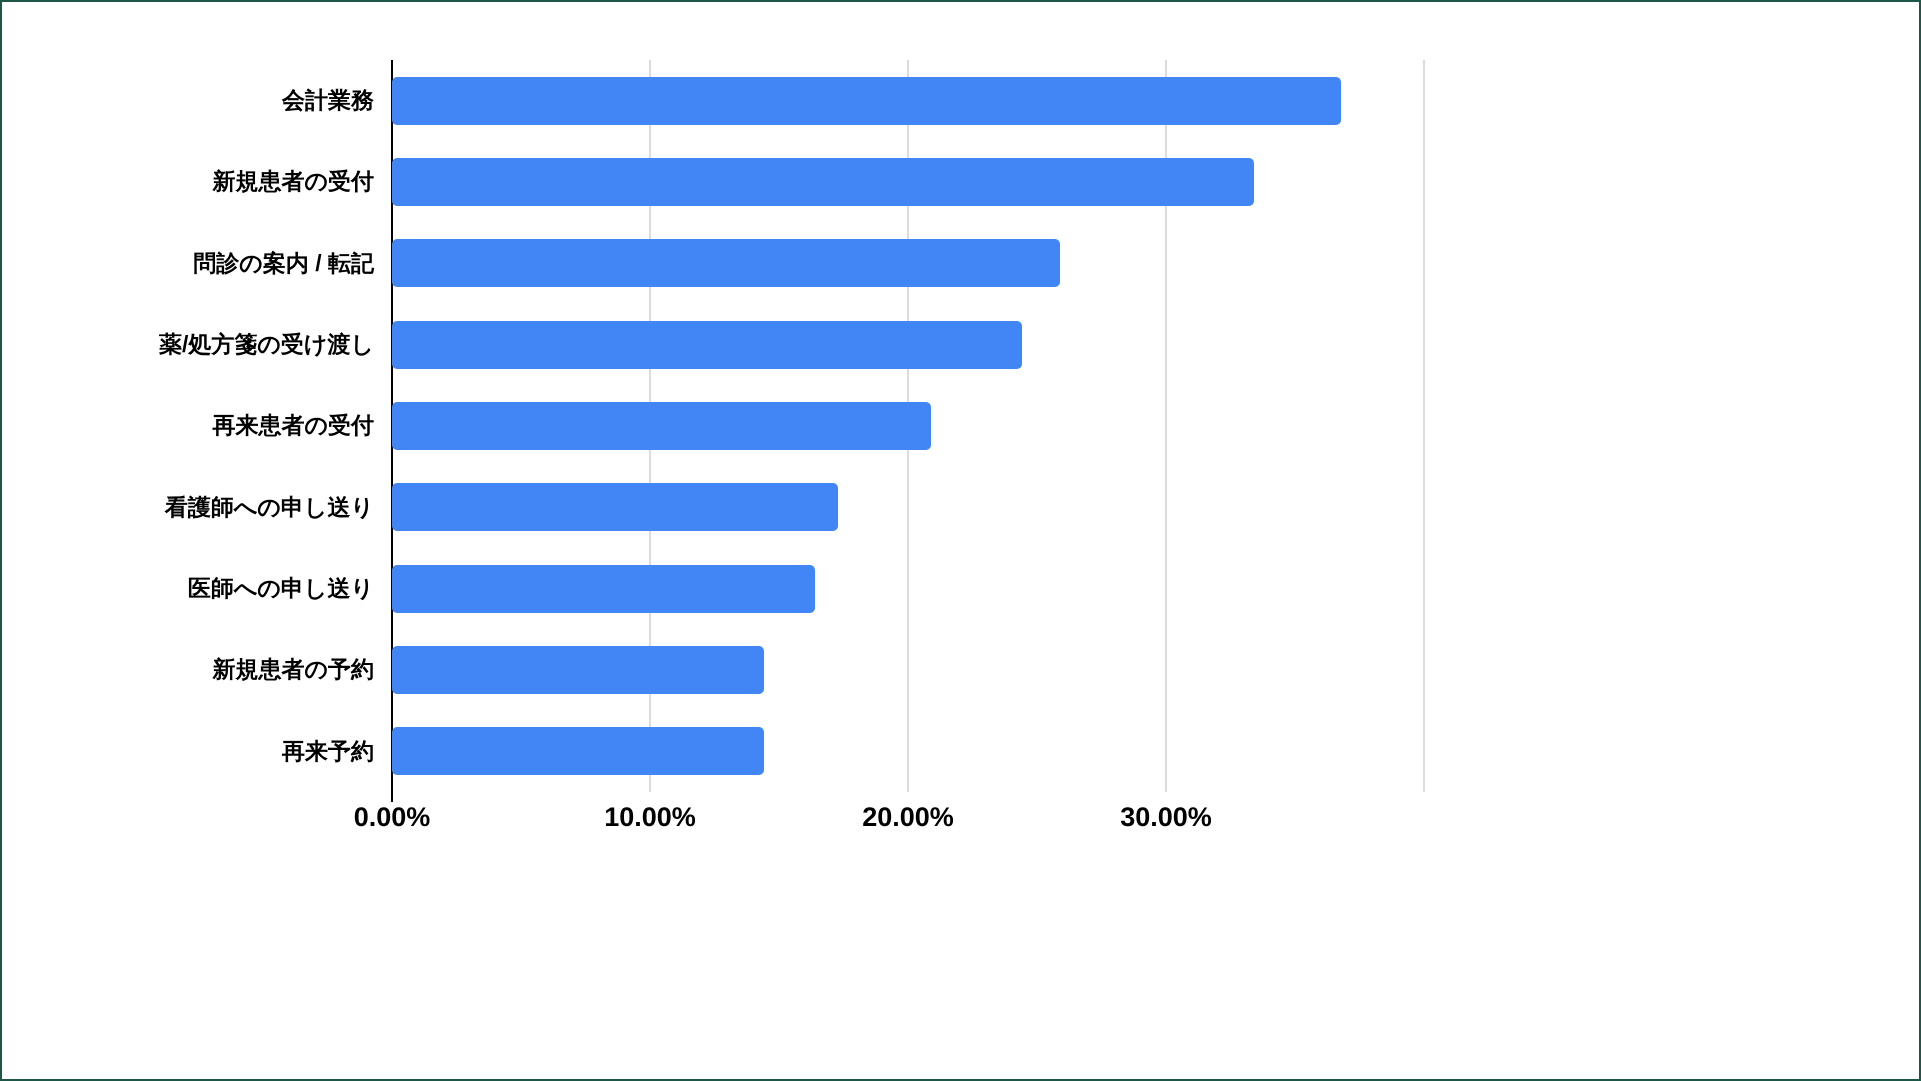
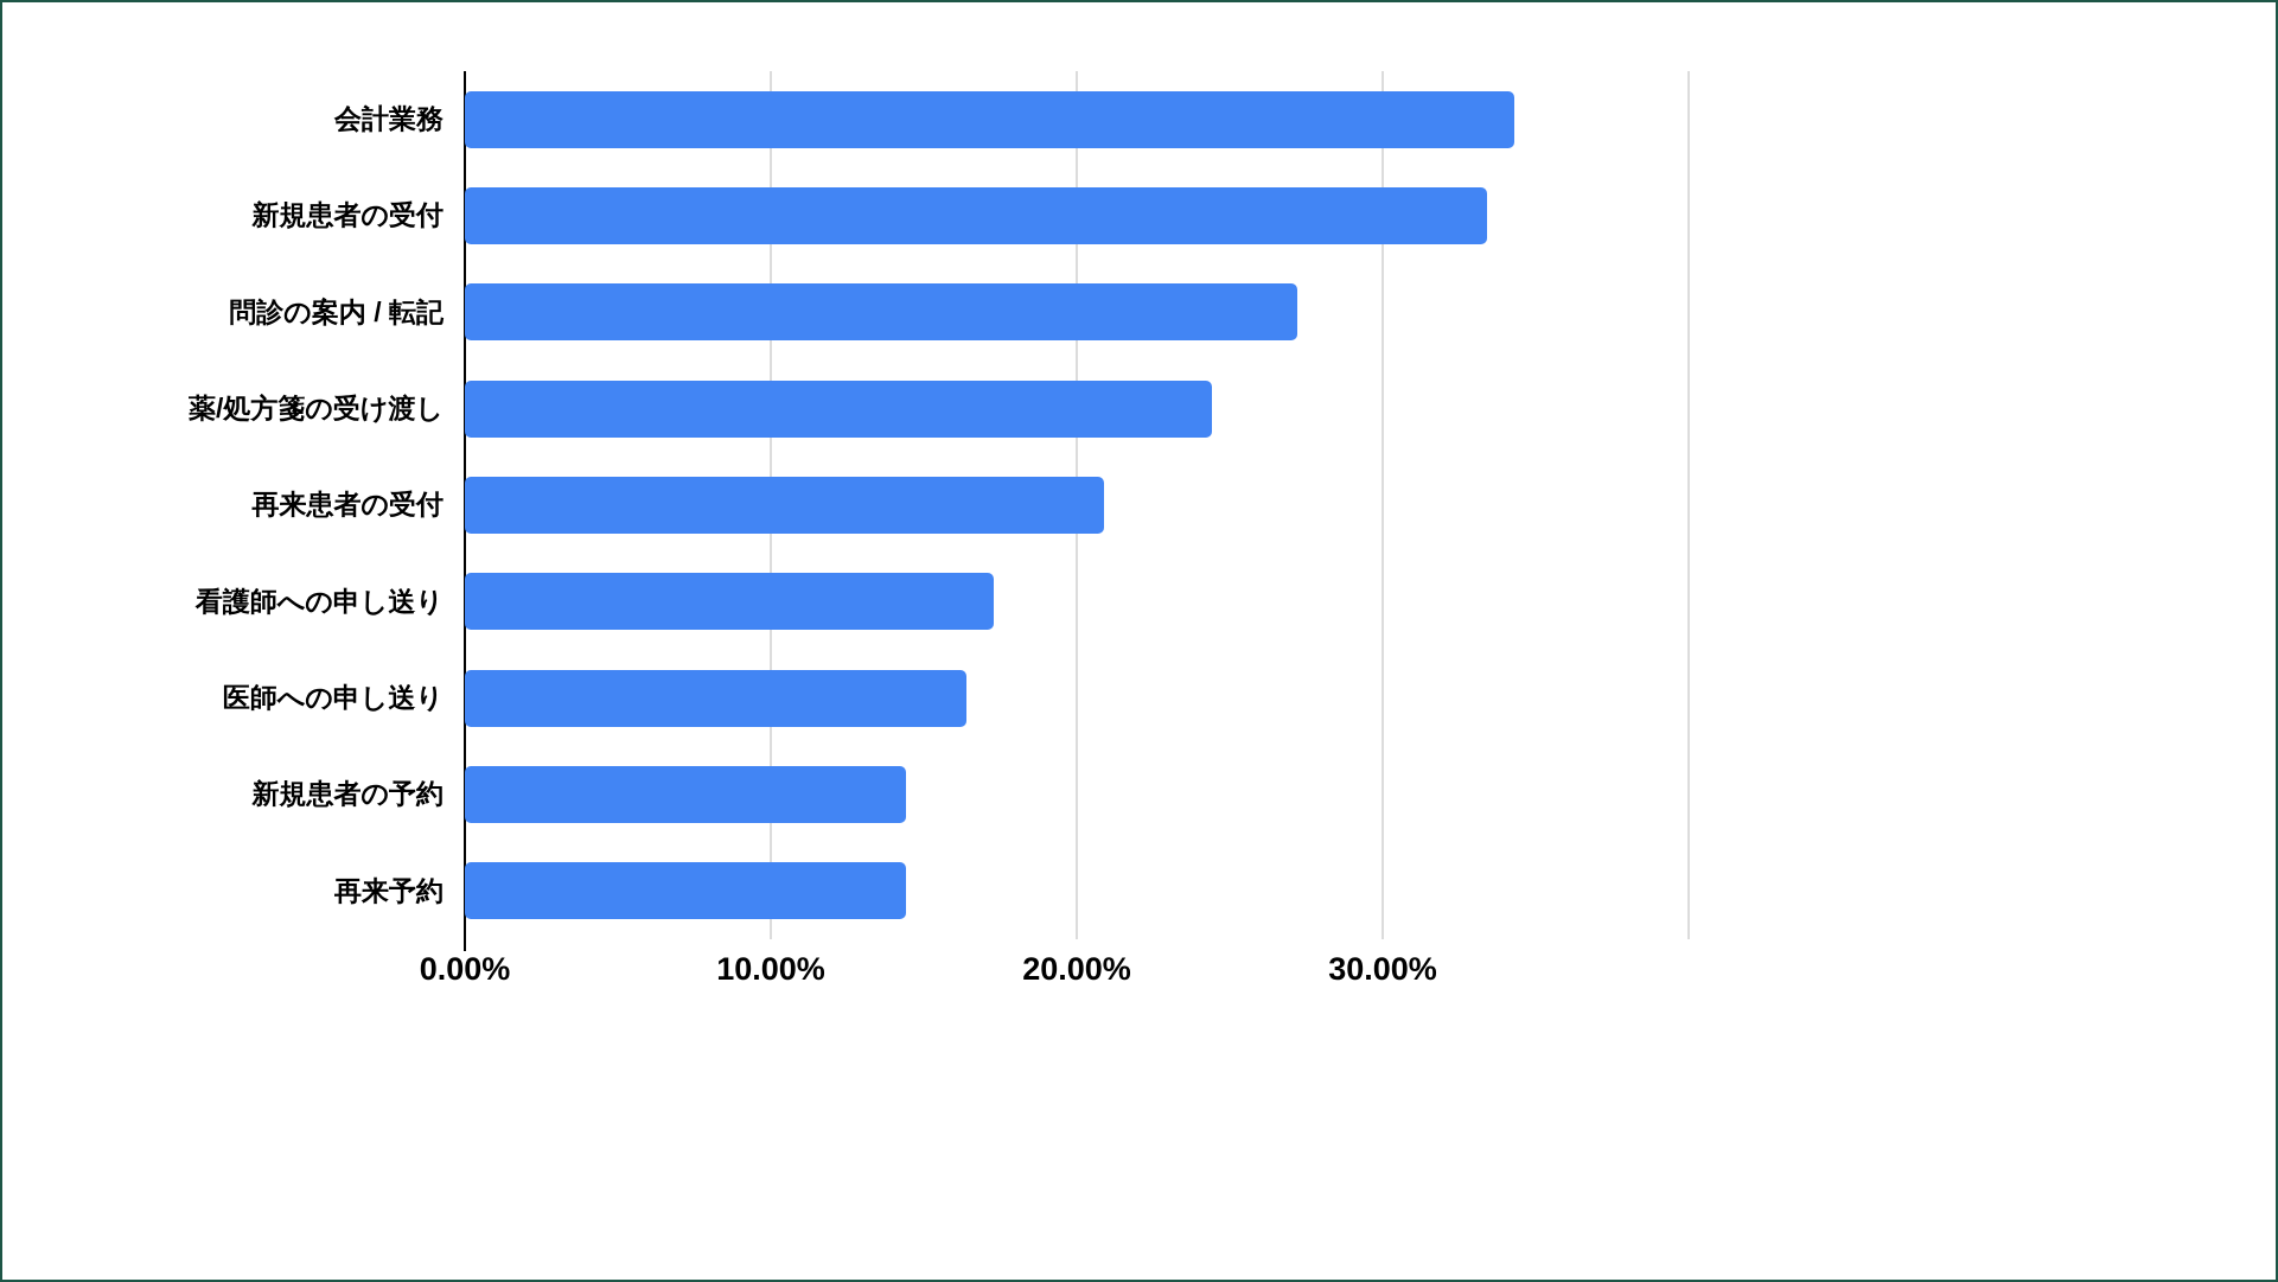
会計業務: 36.8% -> 34.3%
問診の案内 / 転記: 25.9% -> 27.2%
